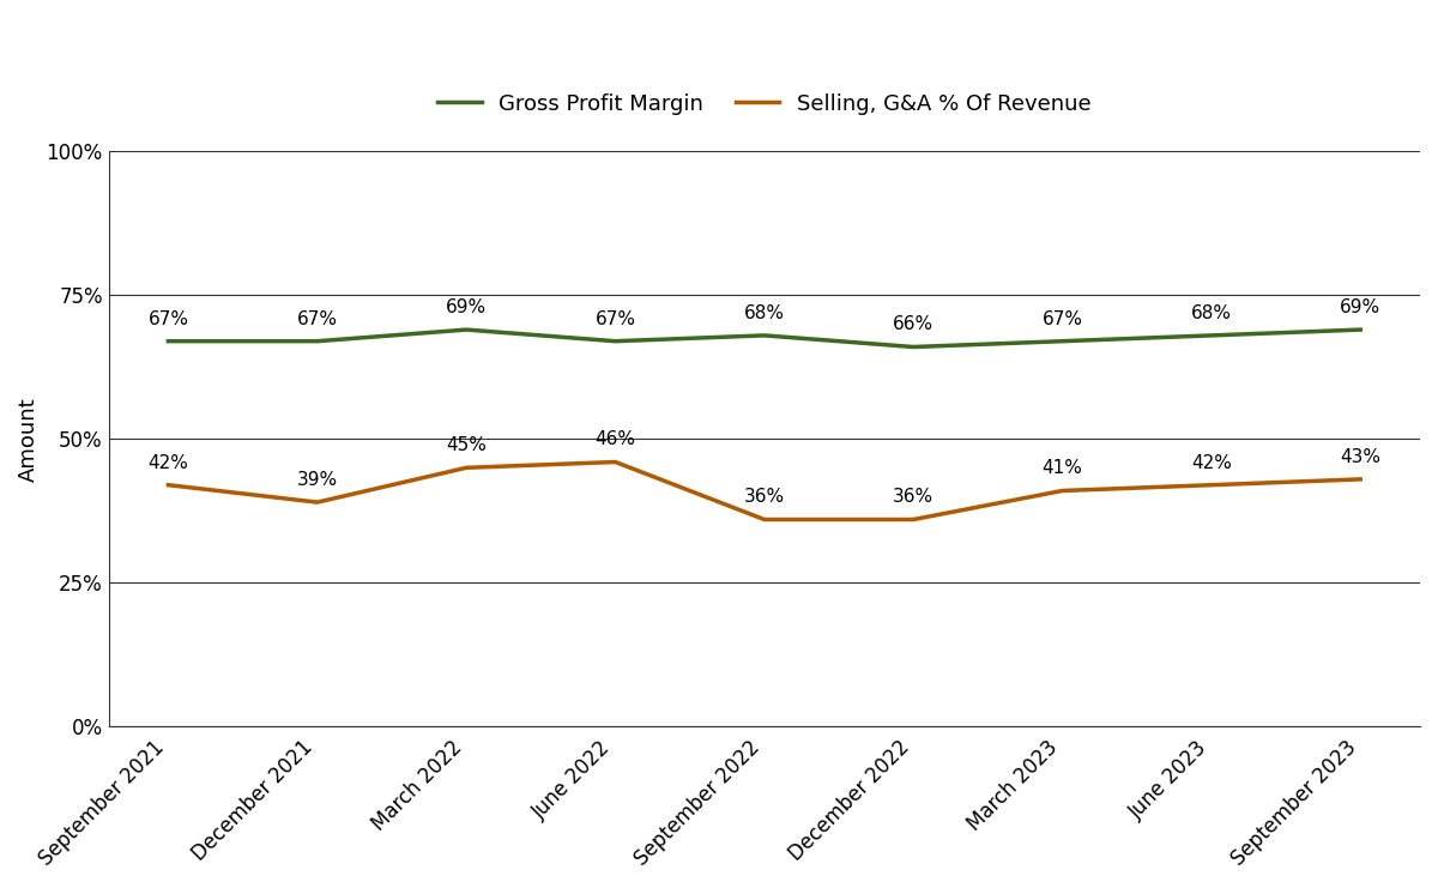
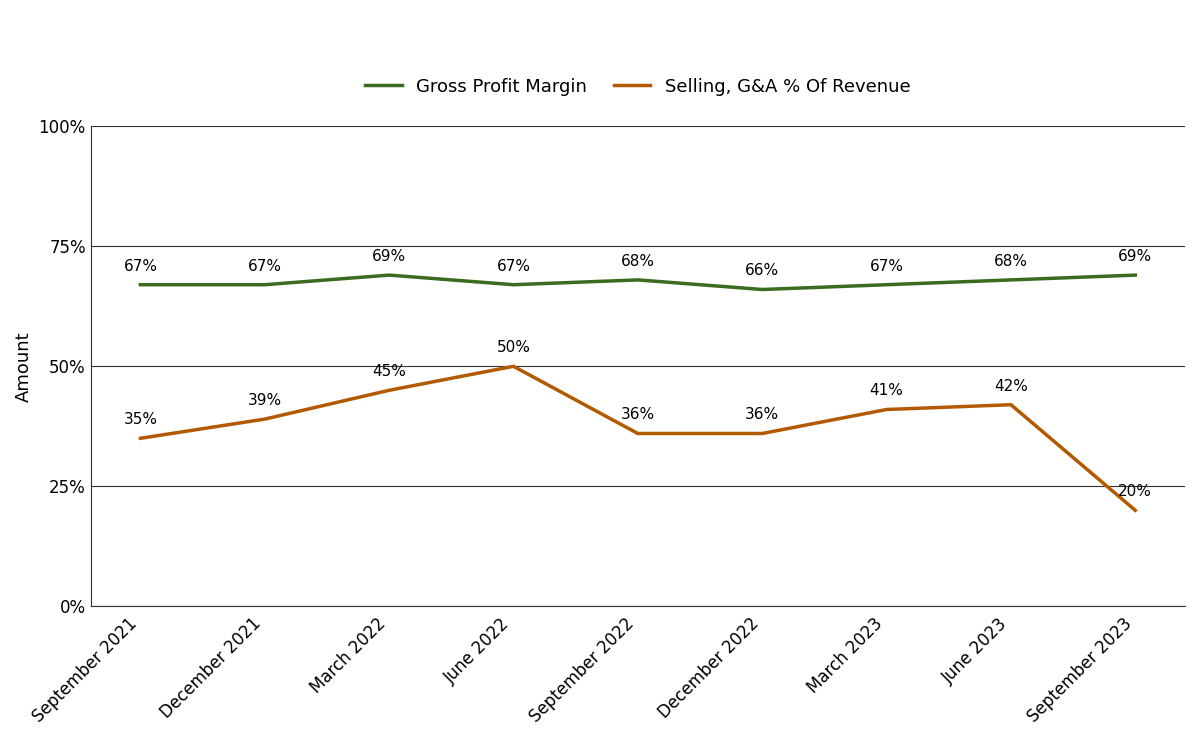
Selling, G&A % Of Revenue/September 2021: 42% -> 35%
Selling, G&A % Of Revenue/June 2022: 46% -> 50%
Selling, G&A % Of Revenue/September 2023: 43% -> 20%
